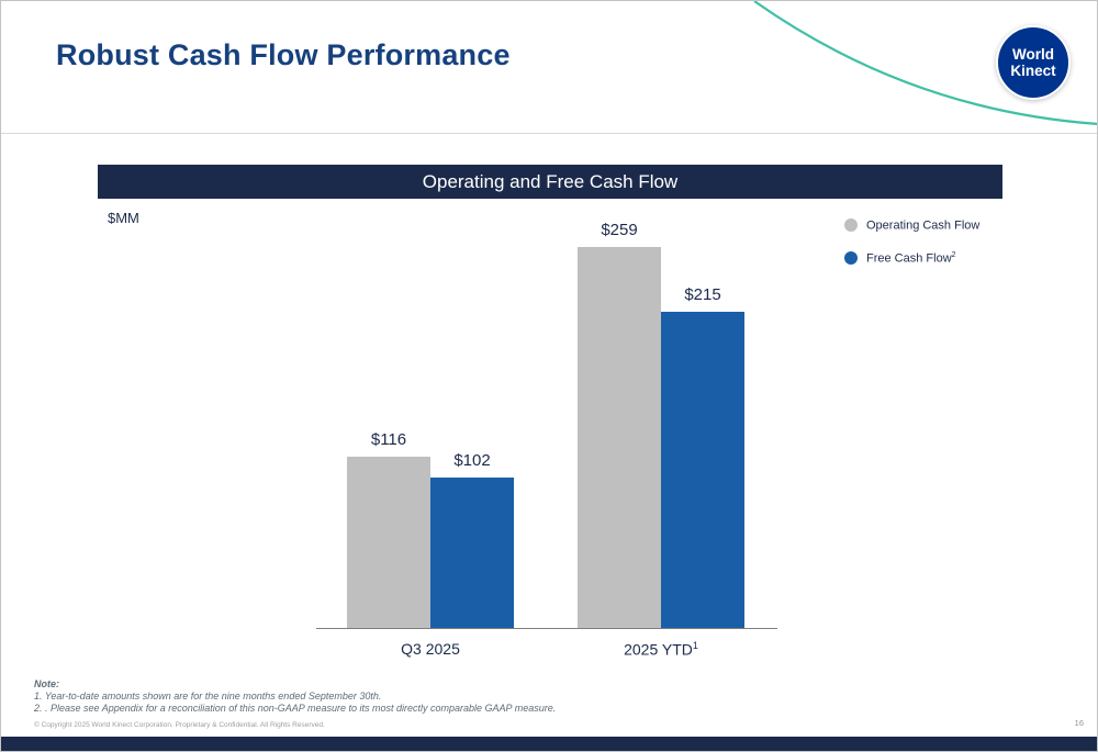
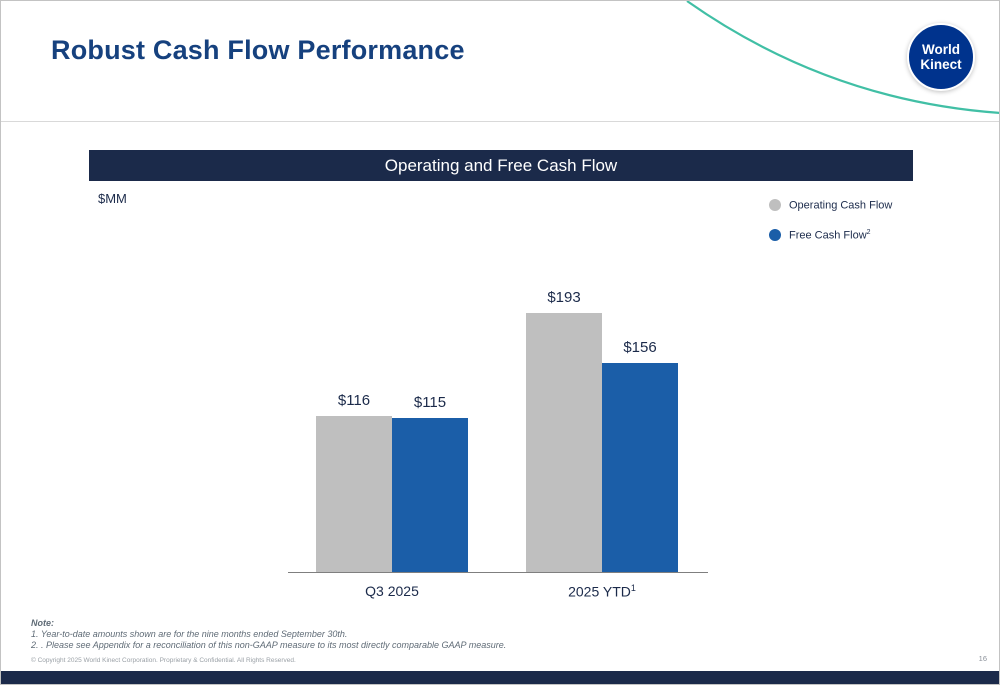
Free Cash Flow/Q3 2025: $102 -> $115
Operating Cash Flow/2025 YTD: $259 -> $193
Free Cash Flow/2025 YTD: $215 -> $156
